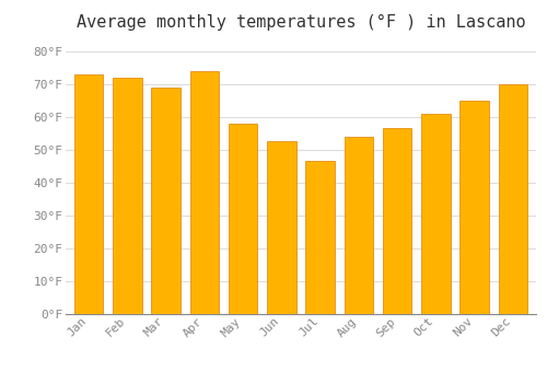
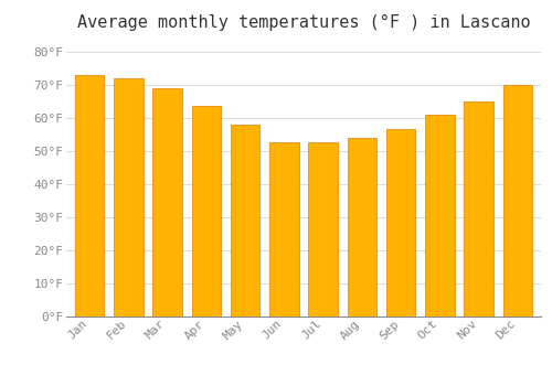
Apr: 74.0°F -> 63.5°F
Jul: 46.5°F -> 52.5°F
